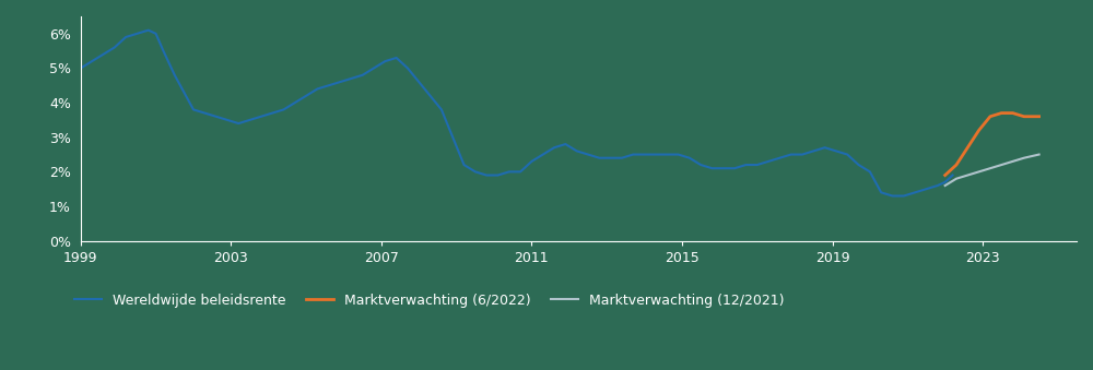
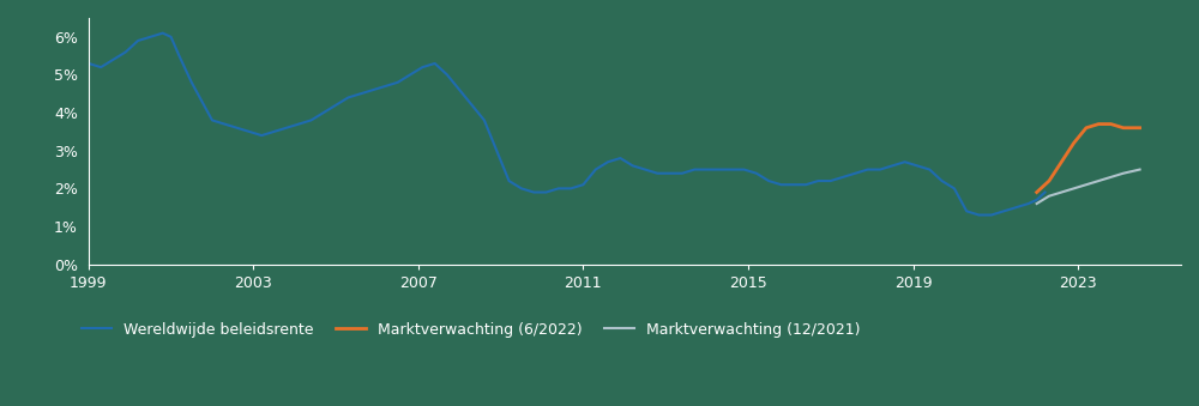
Wereldwijde beleidsrente/1999: 5.0% -> 5.3%
Wereldwijde beleidsrente/2011: 2.3% -> 2.1%
